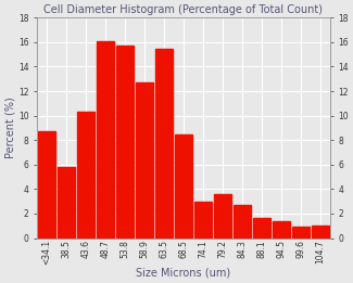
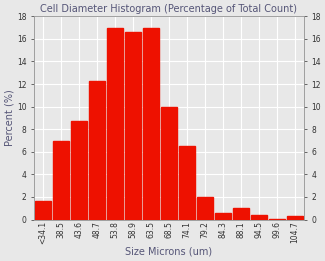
<34.1: 8.7 -> 1.6
38.5: 5.8 -> 7.0
43.6: 10.3 -> 8.7
48.7: 16.1 -> 12.3
53.8: 15.7 -> 17.0
58.9: 12.7 -> 16.6
63.5: 15.5 -> 17.0
68.5: 8.5 -> 10.0
74.1: 3.0 -> 6.5
79.2: 3.6 -> 2.0
84.3: 2.7 -> 0.6
88.1: 1.6 -> 1.0
94.5: 1.4 -> 0.4
99.6: 0.9 -> 0.1
104.7: 1.0 -> 0.3
